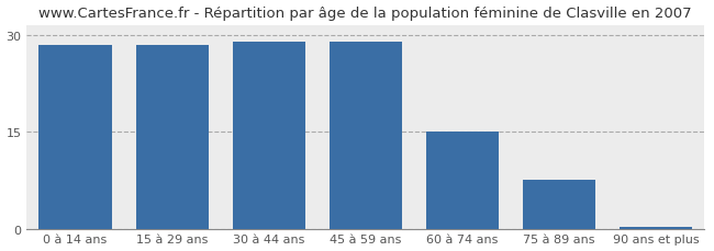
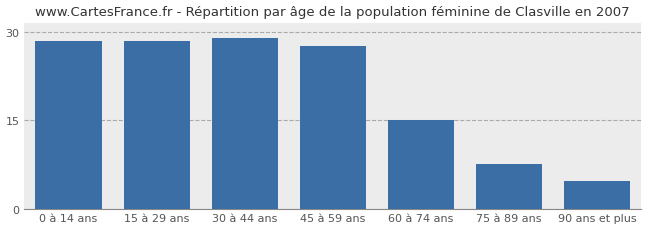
45 à 59 ans: 29.0 -> 27.6
90 ans et plus: 0.3 -> 4.6
